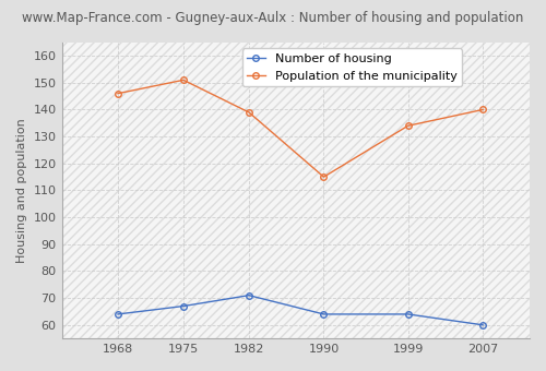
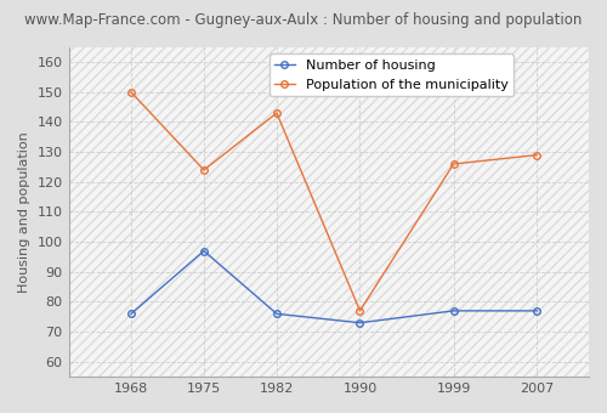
Number of housing/1968: 64 -> 76
Population of the municipality/1968: 146 -> 150
Number of housing/1975: 67 -> 97
Population of the municipality/1975: 151 -> 124
Number of housing/1982: 71 -> 76
Population of the municipality/1982: 139 -> 143
Number of housing/1990: 64 -> 73
Population of the municipality/1990: 115 -> 77
Number of housing/1999: 64 -> 77
Population of the municipality/1999: 134 -> 126
Number of housing/2007: 60 -> 77
Population of the municipality/2007: 140 -> 129
